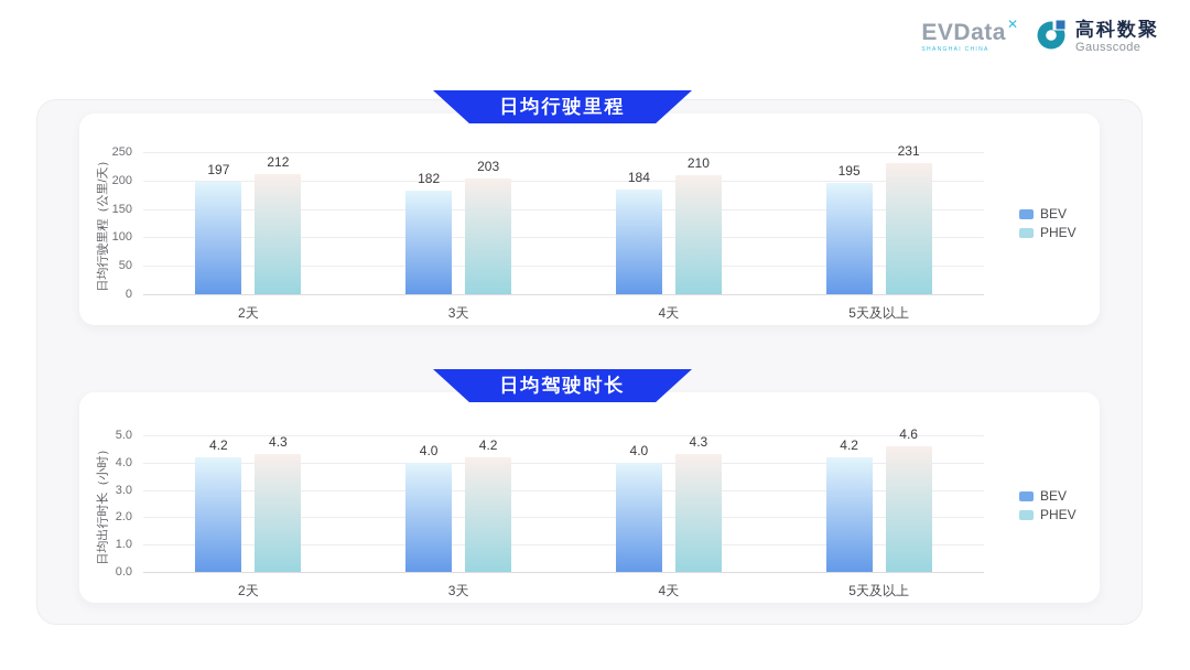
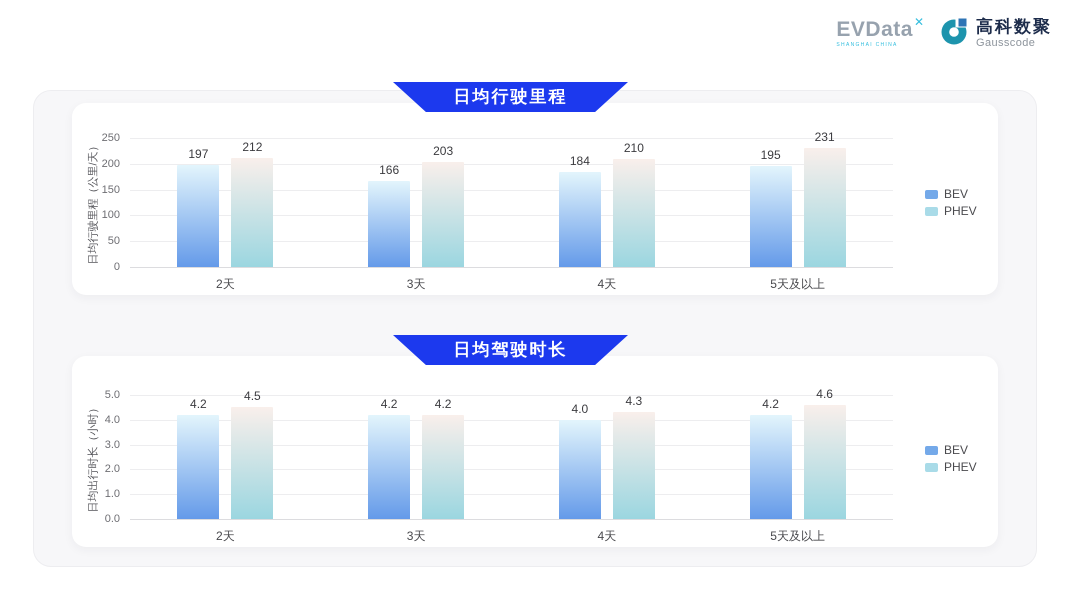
日均行驶里程/BEV/3天: 182 -> 166
日均驾驶时长/PHEV/2天: 4.3 -> 4.5
日均驾驶时长/BEV/3天: 4.0 -> 4.2
